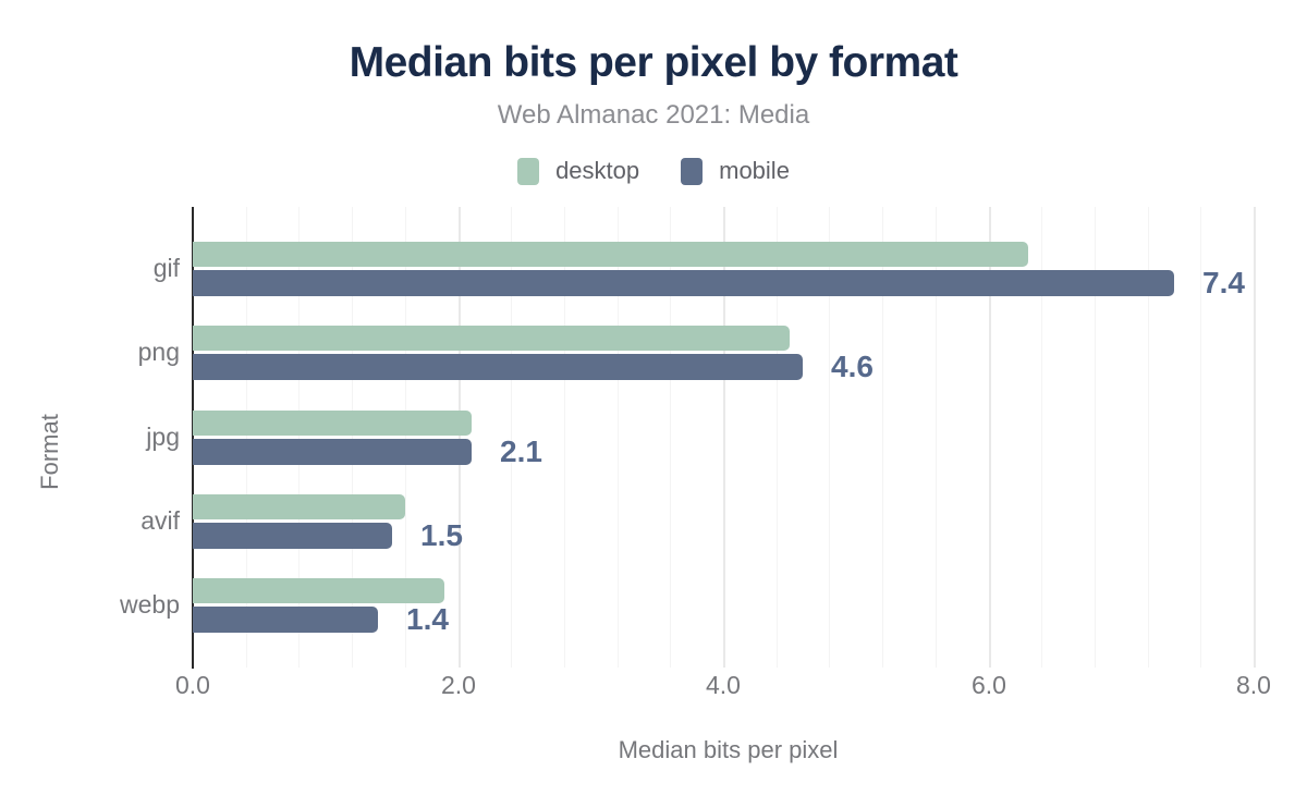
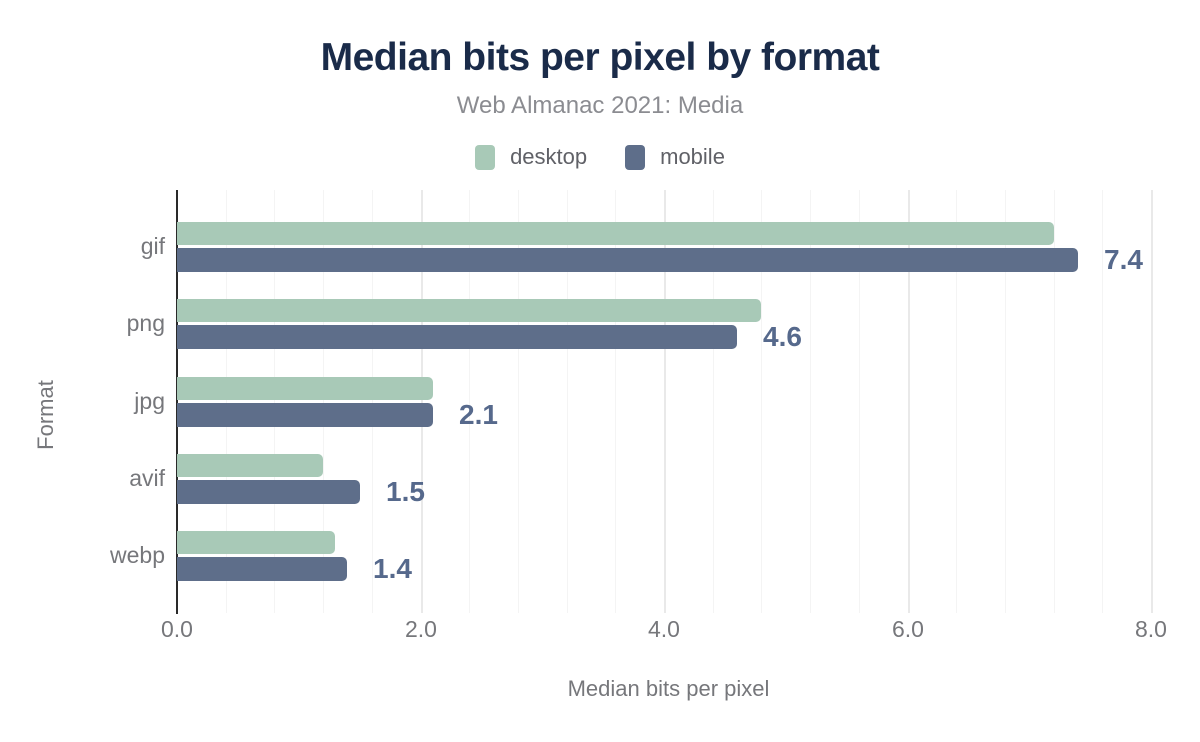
desktop/gif: 6.3 -> 7.2
desktop/png: 4.5 -> 4.8
desktop/avif: 1.6 -> 1.2
desktop/webp: 1.9 -> 1.3
